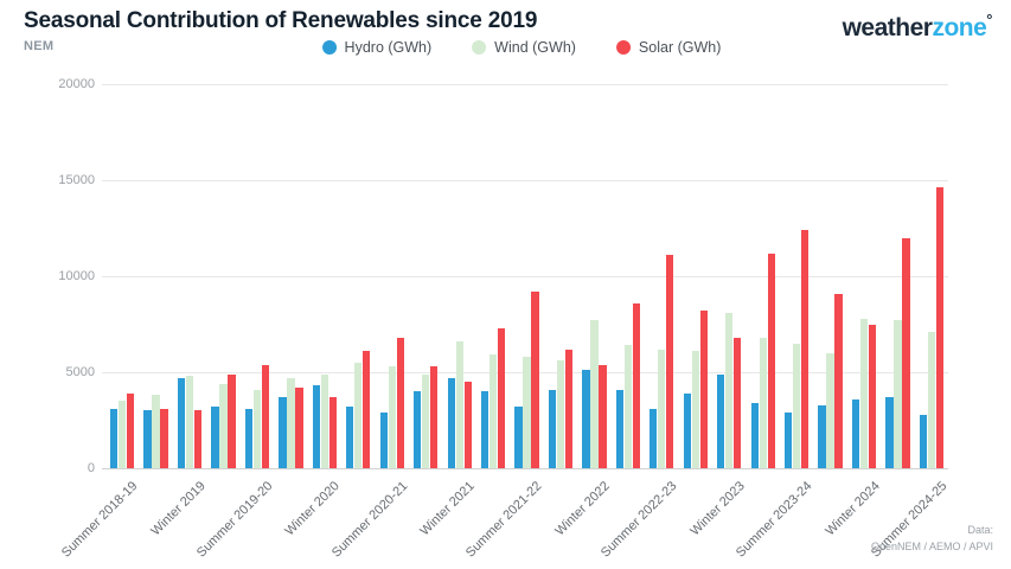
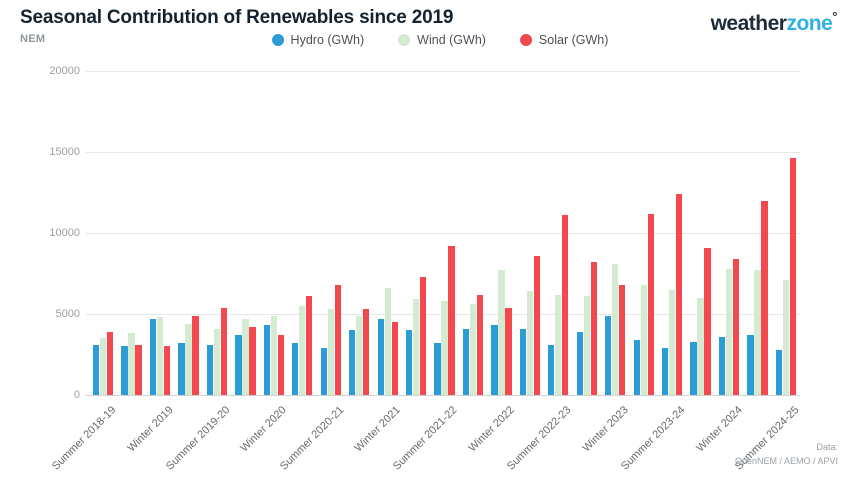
Hydro (GWh)/Winter 2022: 5100 -> 4300
Solar (GWh)/Winter 2024: 7500 -> 8400
